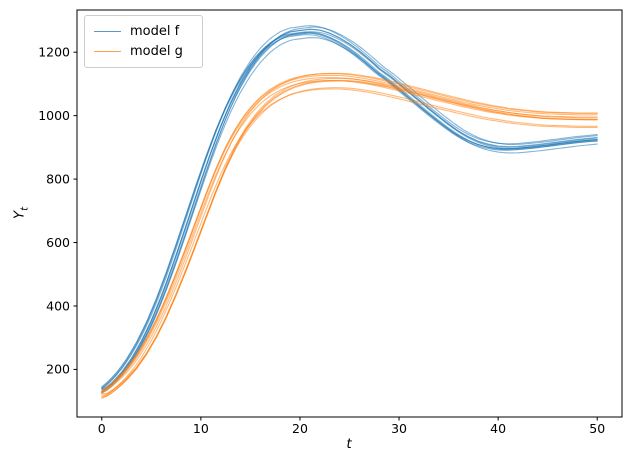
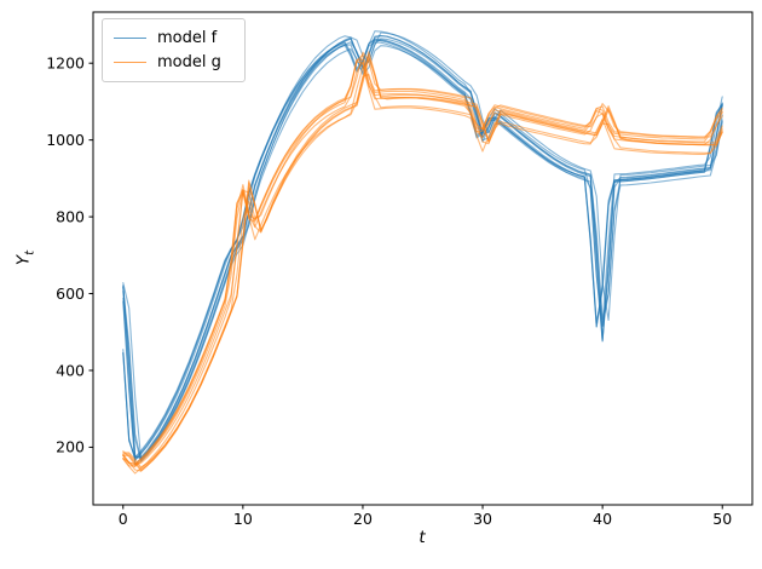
model f/0: 130 -> 620
model g/0: 120 -> 180
model f/10: 800 -> 750
model g/10: 680 -> 890
model f/20: 1270 -> 1180
model g/20: 1100 -> 1220
model f/30: 1100 -> 1000
model g/30: 1080 -> 990
model f/40: 900 -> 460
model g/40: 1000 -> 1080
model f/50: 930 -> 1100
model g/50: 980 -> 1060
